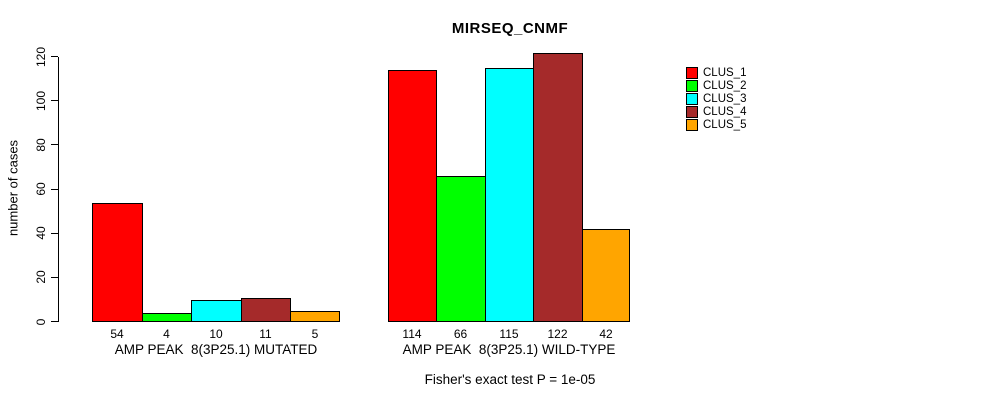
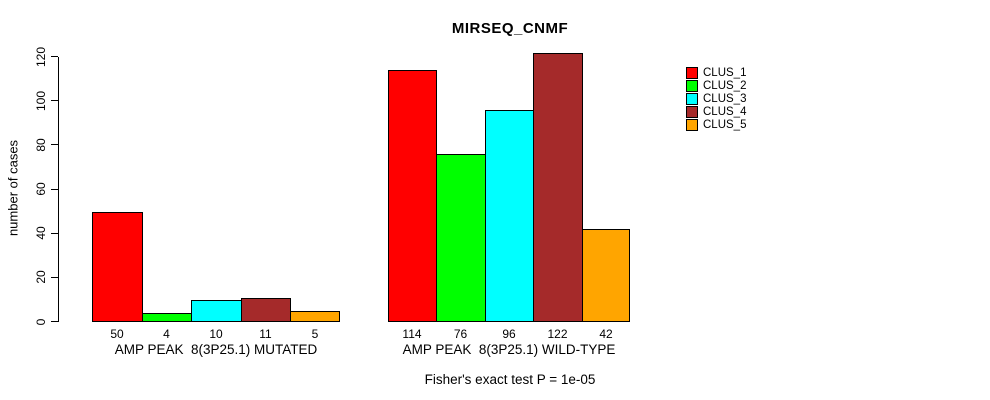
CLUS_1/AMP PEAK 8(3P25.1) MUTATED: 54 -> 50
CLUS_2/AMP PEAK 8(3P25.1) WILD-TYPE: 66 -> 76
CLUS_3/AMP PEAK 8(3P25.1) WILD-TYPE: 115 -> 96
